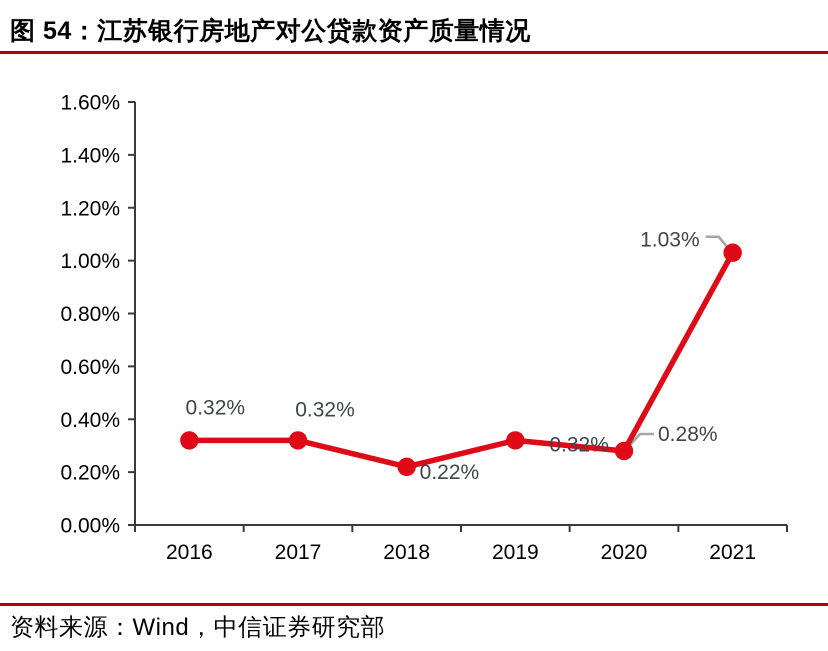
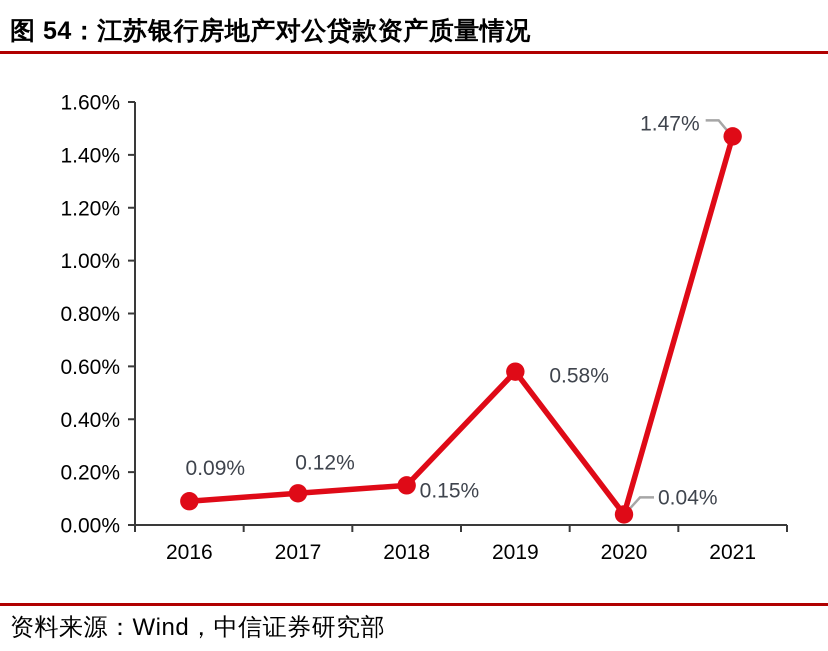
2016: 0.32% -> 0.09%
2017: 0.32% -> 0.12%
2018: 0.22% -> 0.15%
2019: 0.32% -> 0.58%
2020: 0.28% -> 0.04%
2021: 1.03% -> 1.47%
